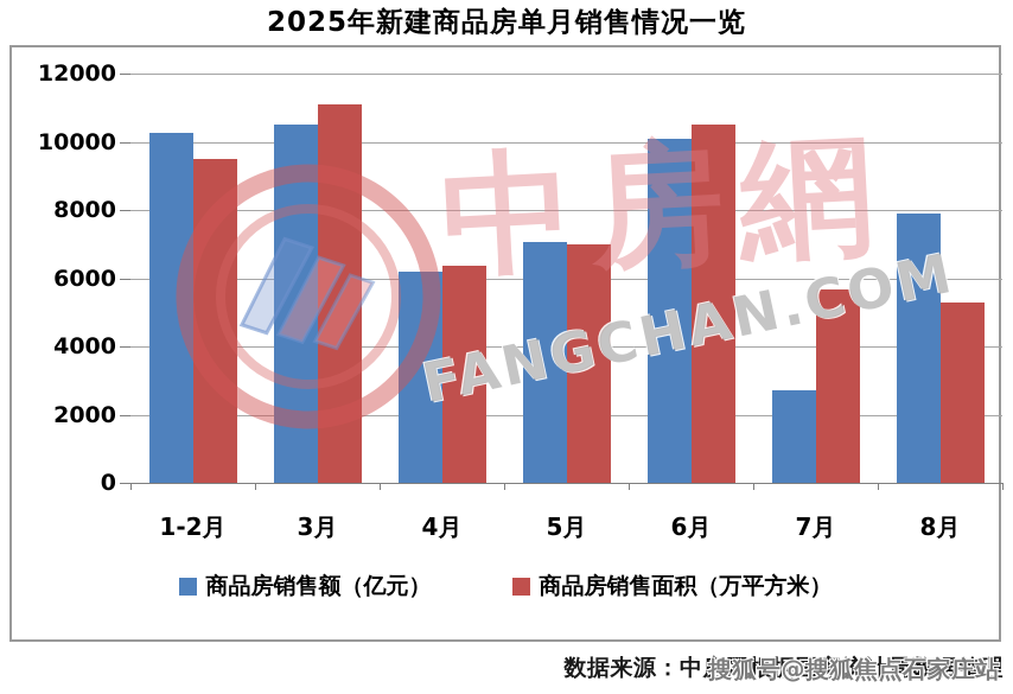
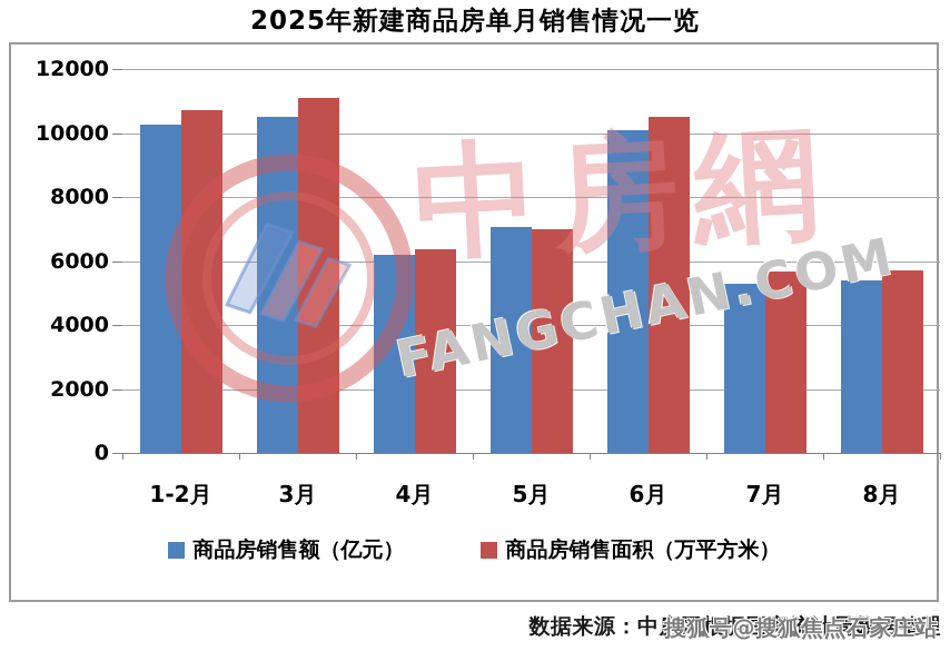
商品房销售面积（万平方米）/1-2月: 9500 -> 10700
商品房销售额（亿元）/7月: 2700 -> 5300
商品房销售额（亿元）/8月: 7900 -> 5400
商品房销售面积（万平方米）/8月: 5300 -> 5700
